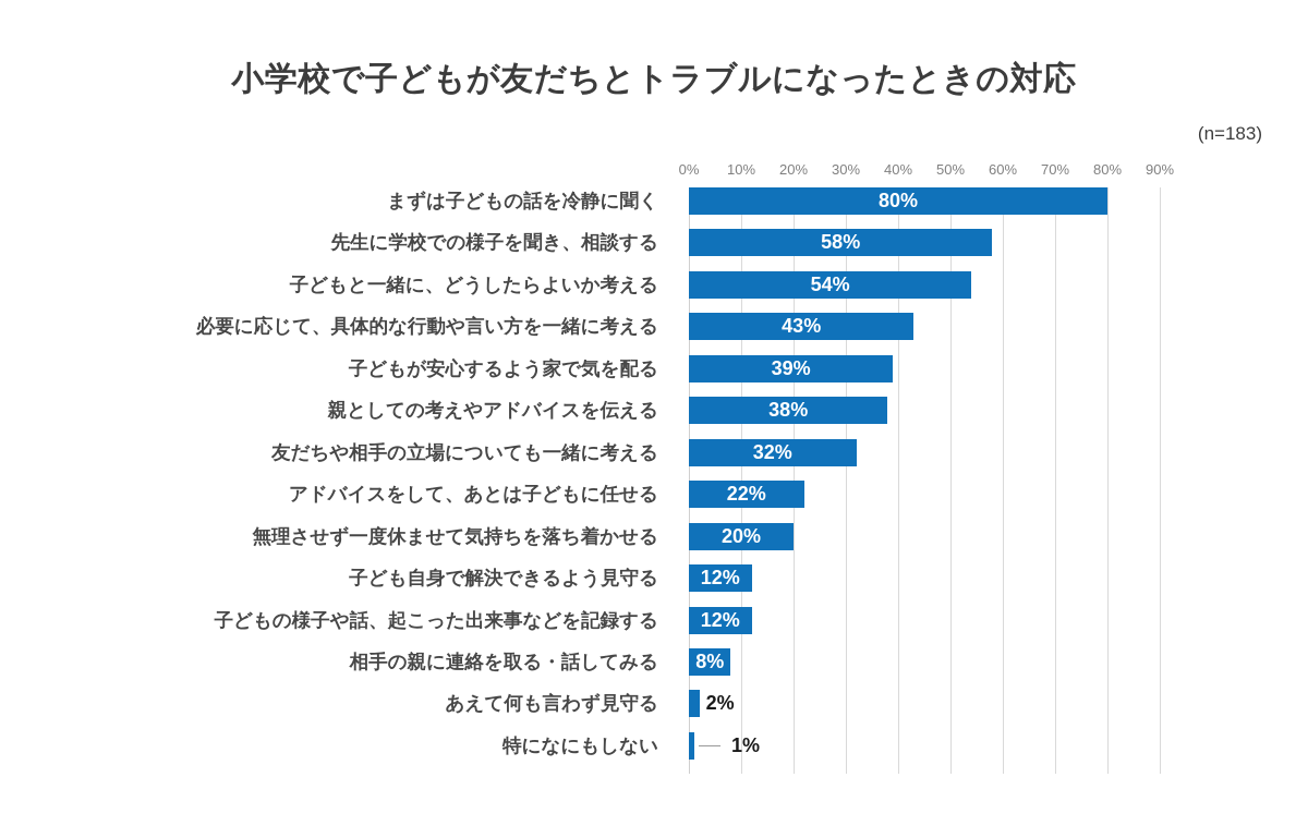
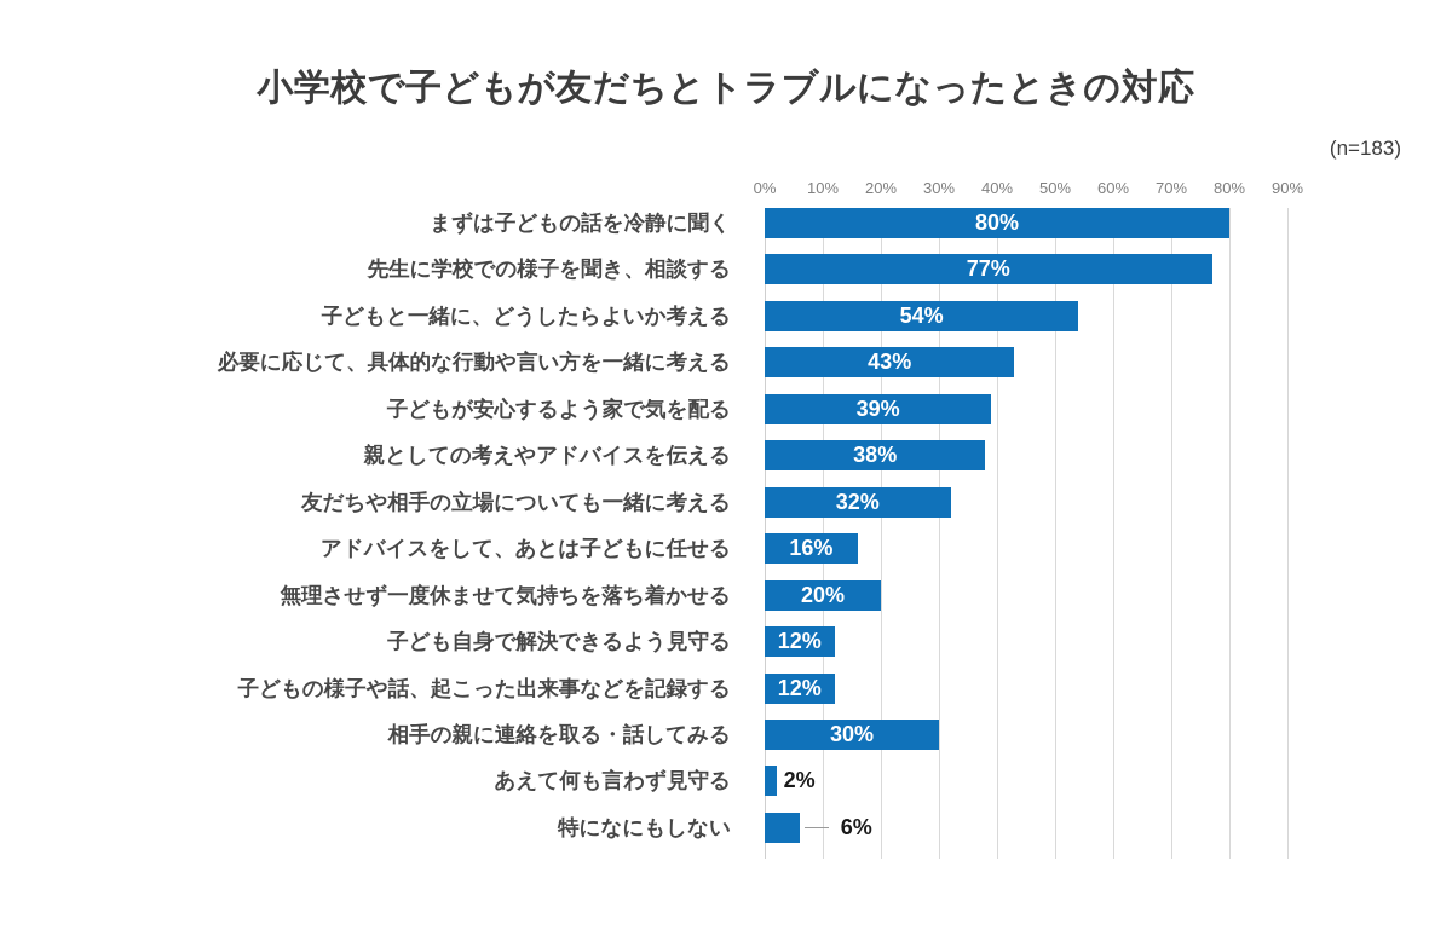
先生に学校での様子を聞き、相談する: 58% -> 77%
アドバイスをして、あとは子どもに任せる: 22% -> 16%
相手の親に連絡を取る・話してみる: 8% -> 30%
特になにもしない: 1% -> 6%
